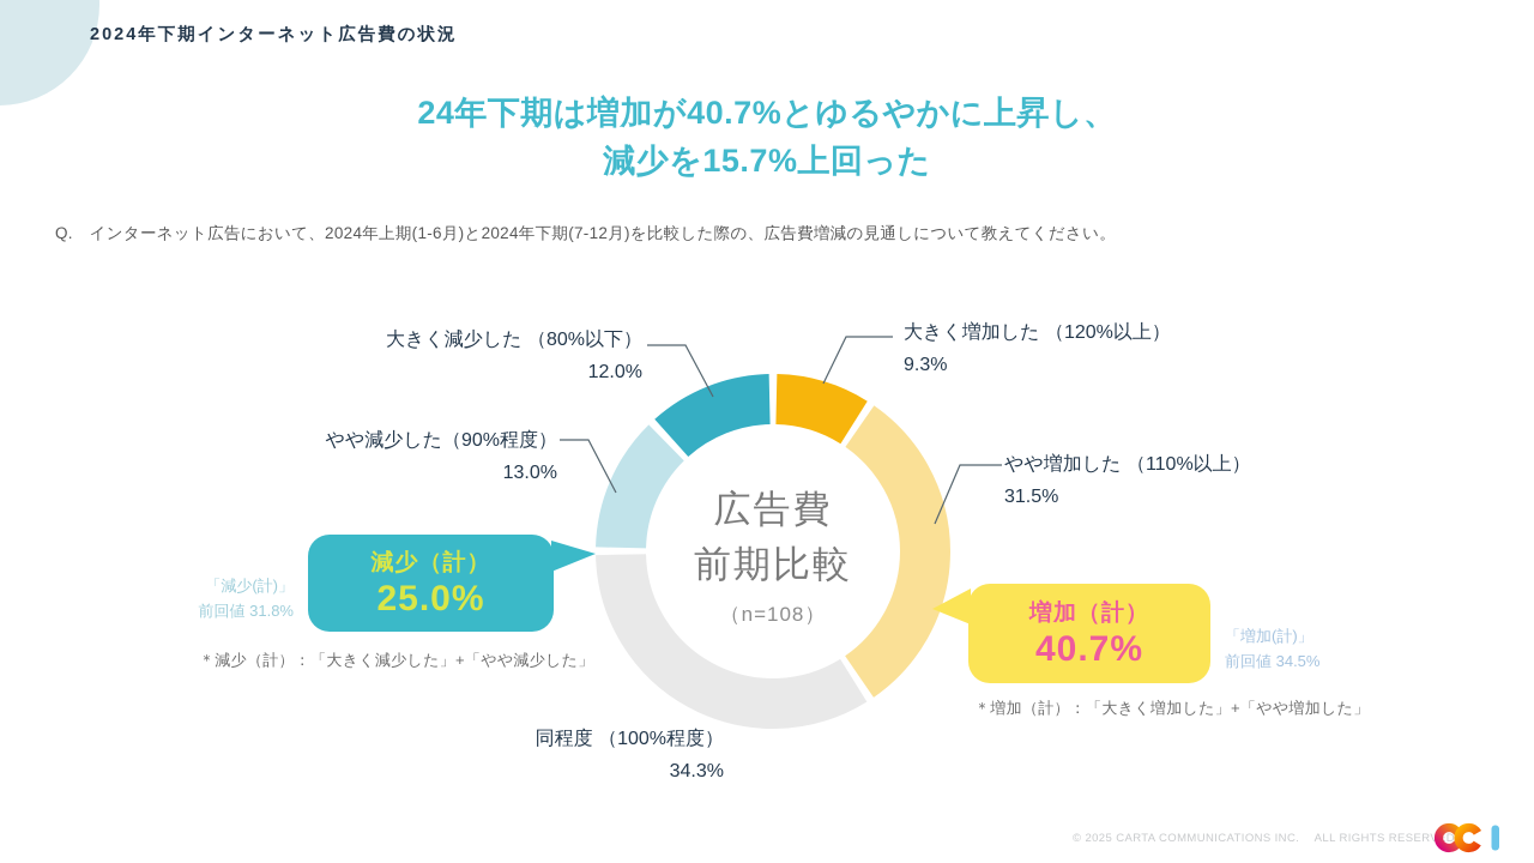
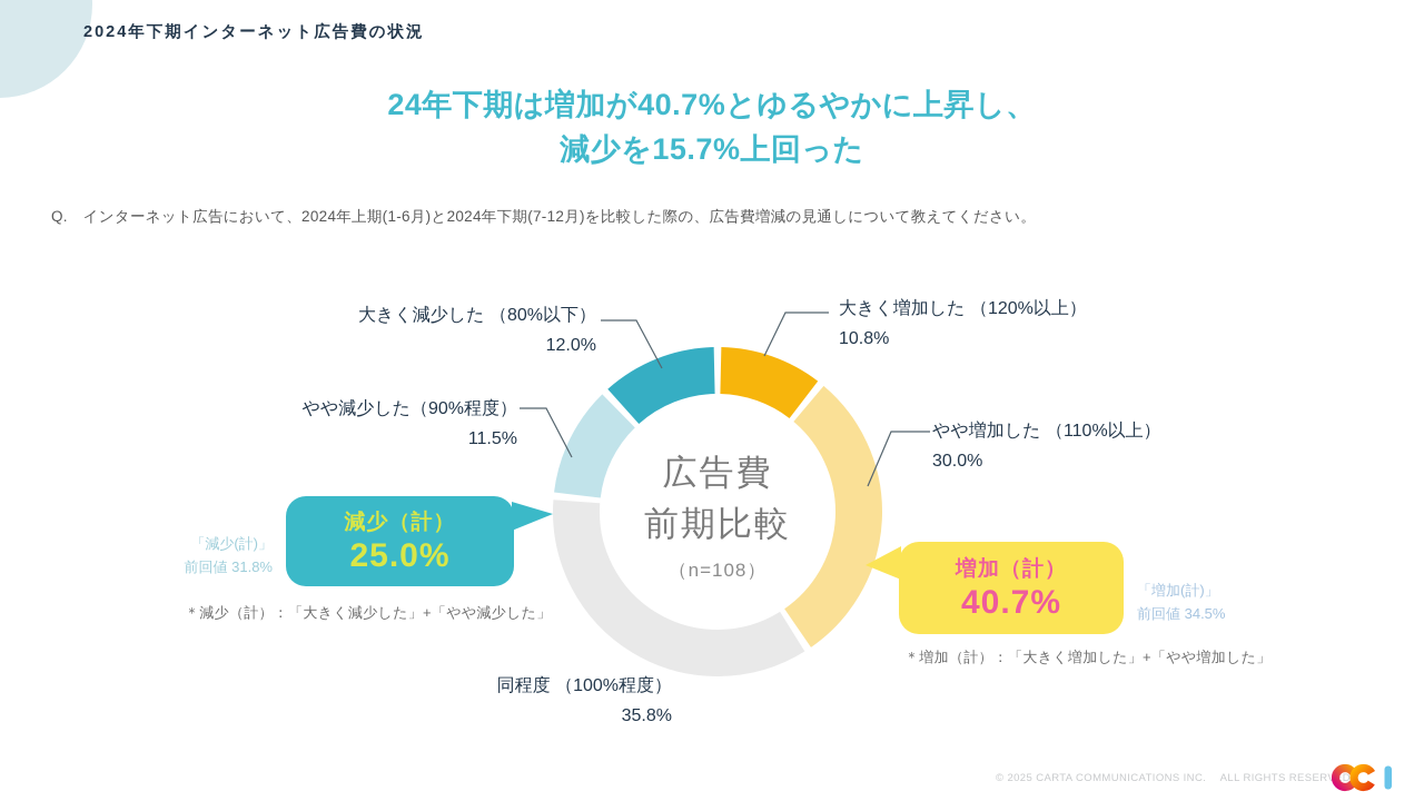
大きく増加した （120%以上）: 9.3% -> 10.8%
やや増加した （110%以上）: 31.5% -> 30.0%
同程度 （100%程度）: 34.3% -> 35.8%
やや減少した（90%程度）: 13.0% -> 11.5%
